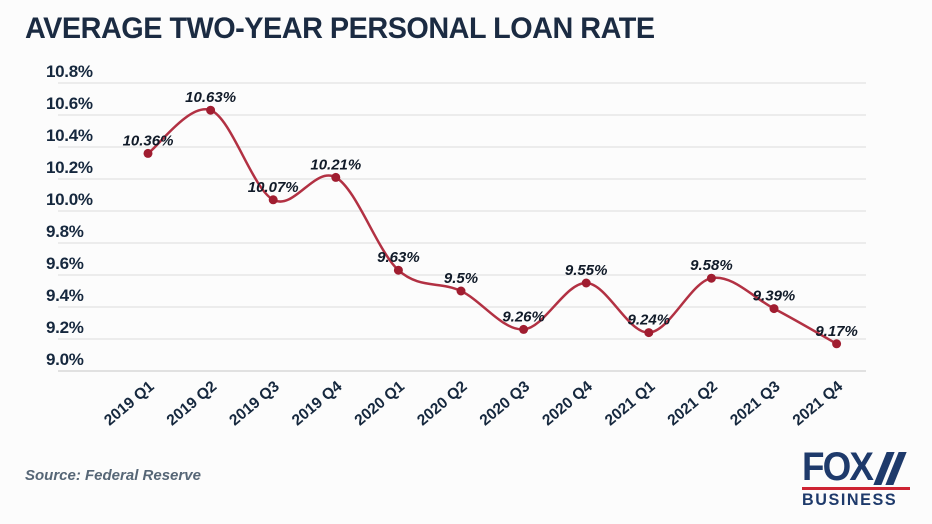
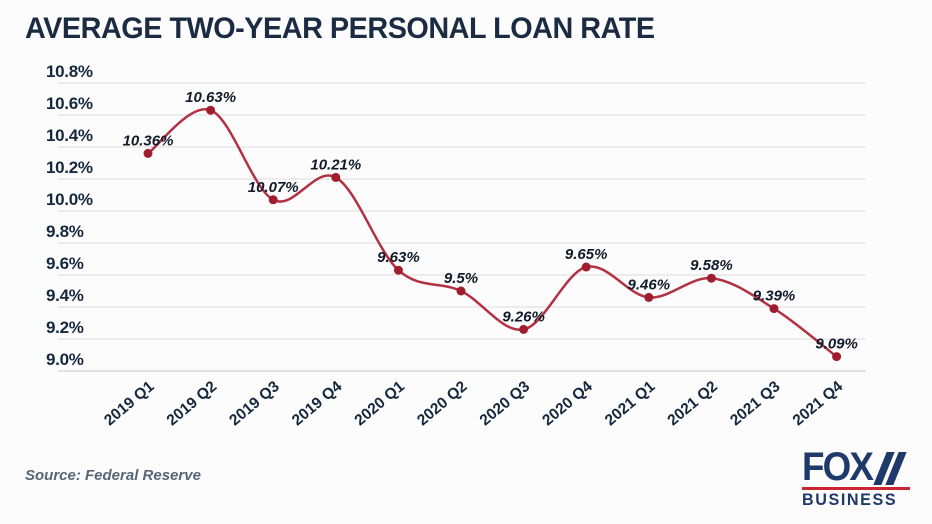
2020 Q4: 9.55% -> 9.65%
2021 Q1: 9.24% -> 9.46%
2021 Q4: 9.17% -> 9.09%
